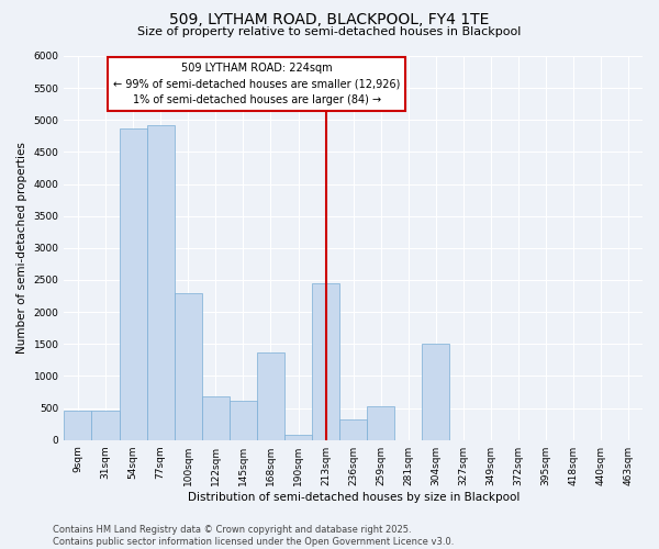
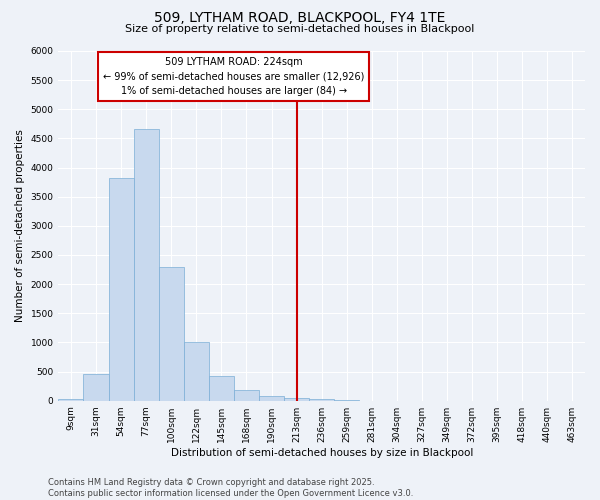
9sqm: 460 -> 30
54sqm: 4860 -> 3820
77sqm: 4920 -> 4660
122sqm: 680 -> 1000
145sqm: 620 -> 420
168sqm: 1360 -> 180
213sqm: 2440 -> 60
236sqm: 320 -> 30
259sqm: 520 -> 0
304sqm: 1500 -> 0
